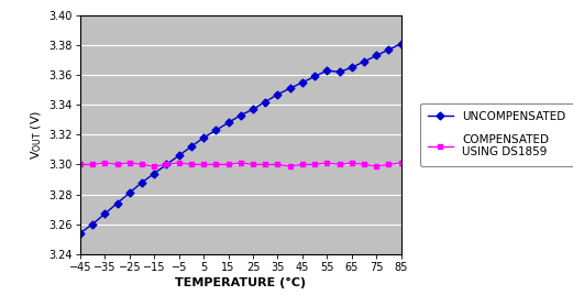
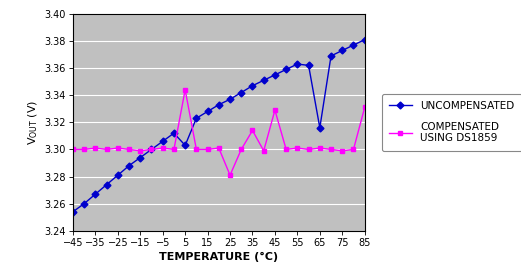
UNCOMPENSATED/5: 3.318 -> 3.303
COMPENSATED USING DS1859/5: 3.300 -> 3.344
COMPENSATED USING DS1859/25: 3.300 -> 3.281
COMPENSATED USING DS1859/35: 3.300 -> 3.314
COMPENSATED USING DS1859/45: 3.300 -> 3.329
UNCOMPENSATED/65: 3.365 -> 3.316
COMPENSATED USING DS1859/85: 3.301 -> 3.331
